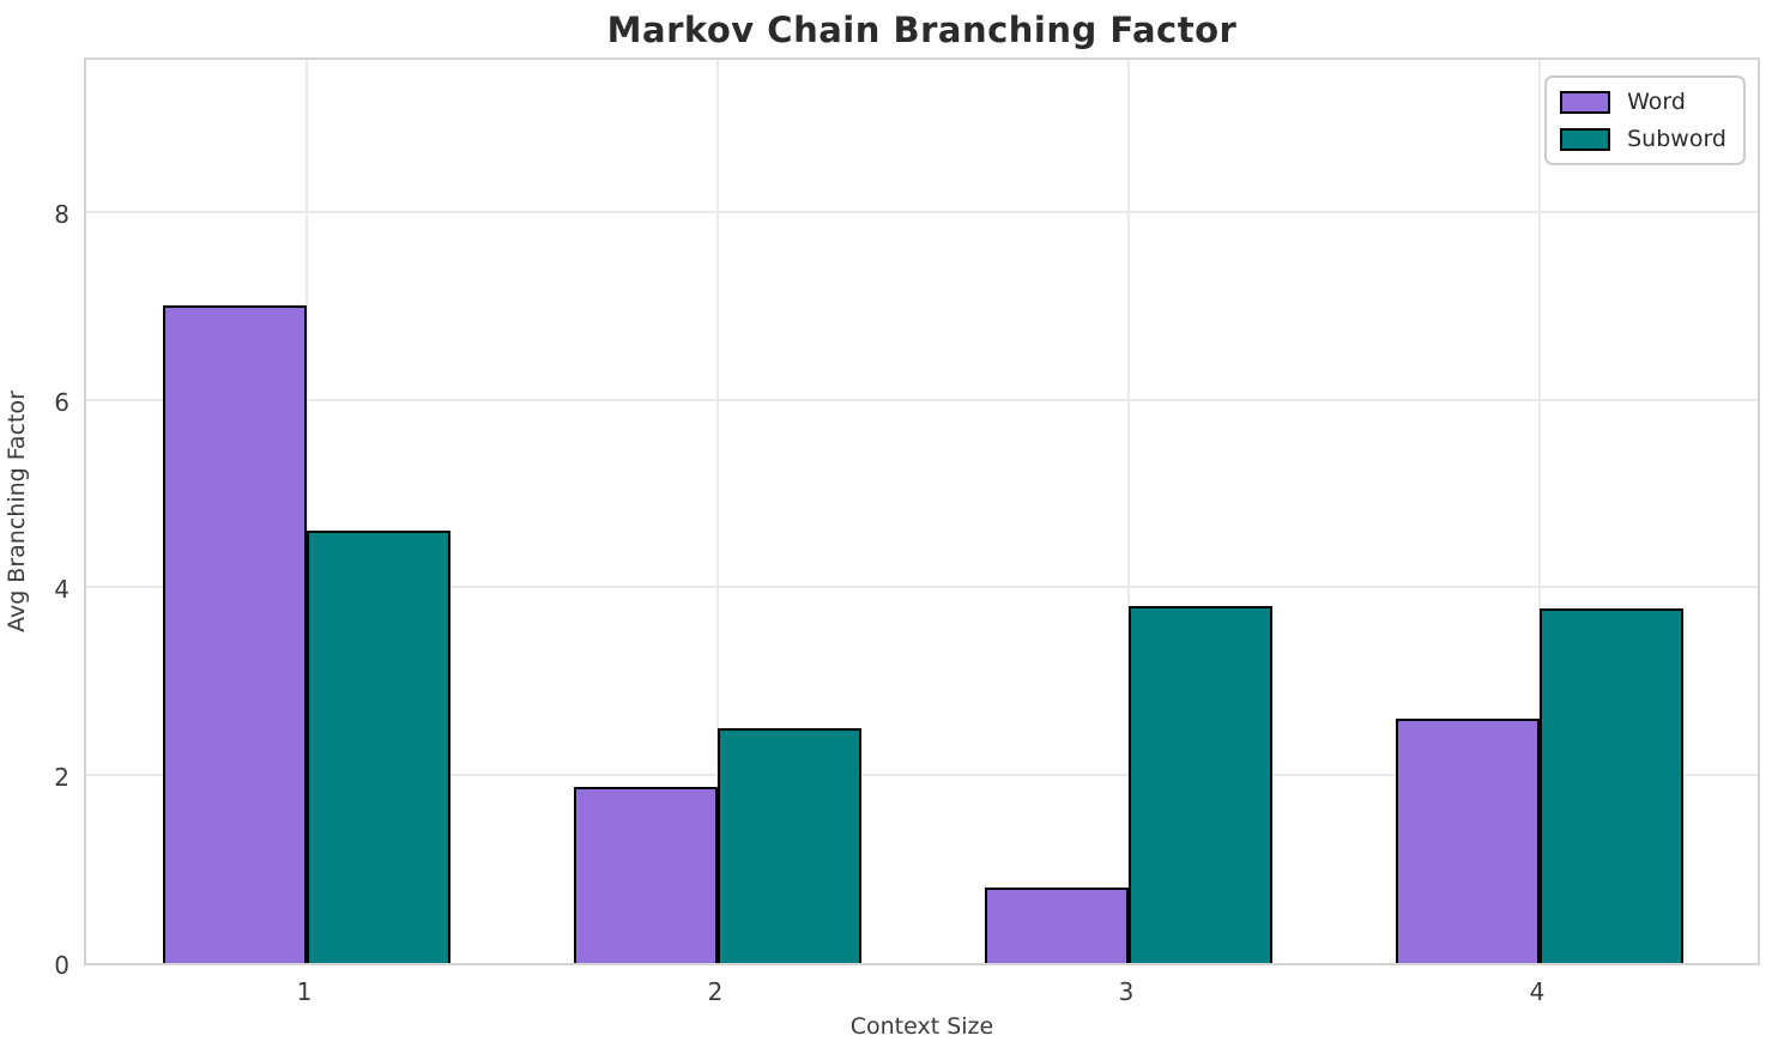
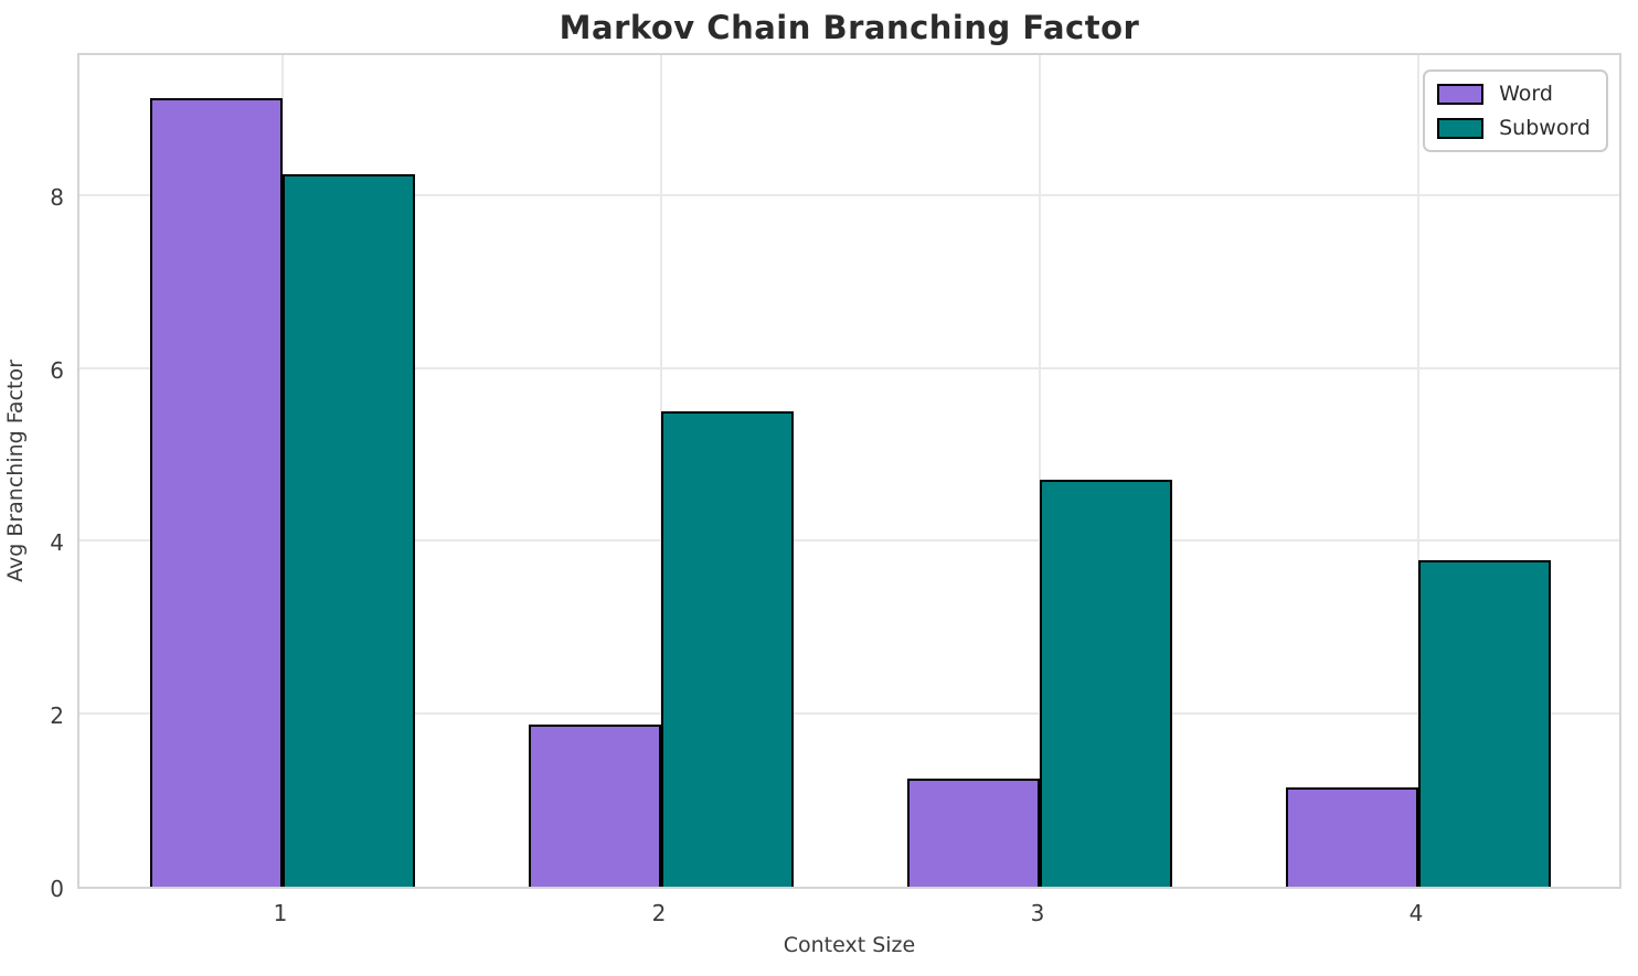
Word/1: 7.0 -> 9.1
Subword/1: 4.6 -> 8.2
Subword/2: 2.5 -> 5.5
Word/3: 0.8 -> 1.2
Subword/3: 3.8 -> 4.7
Word/4: 2.6 -> 1.1
